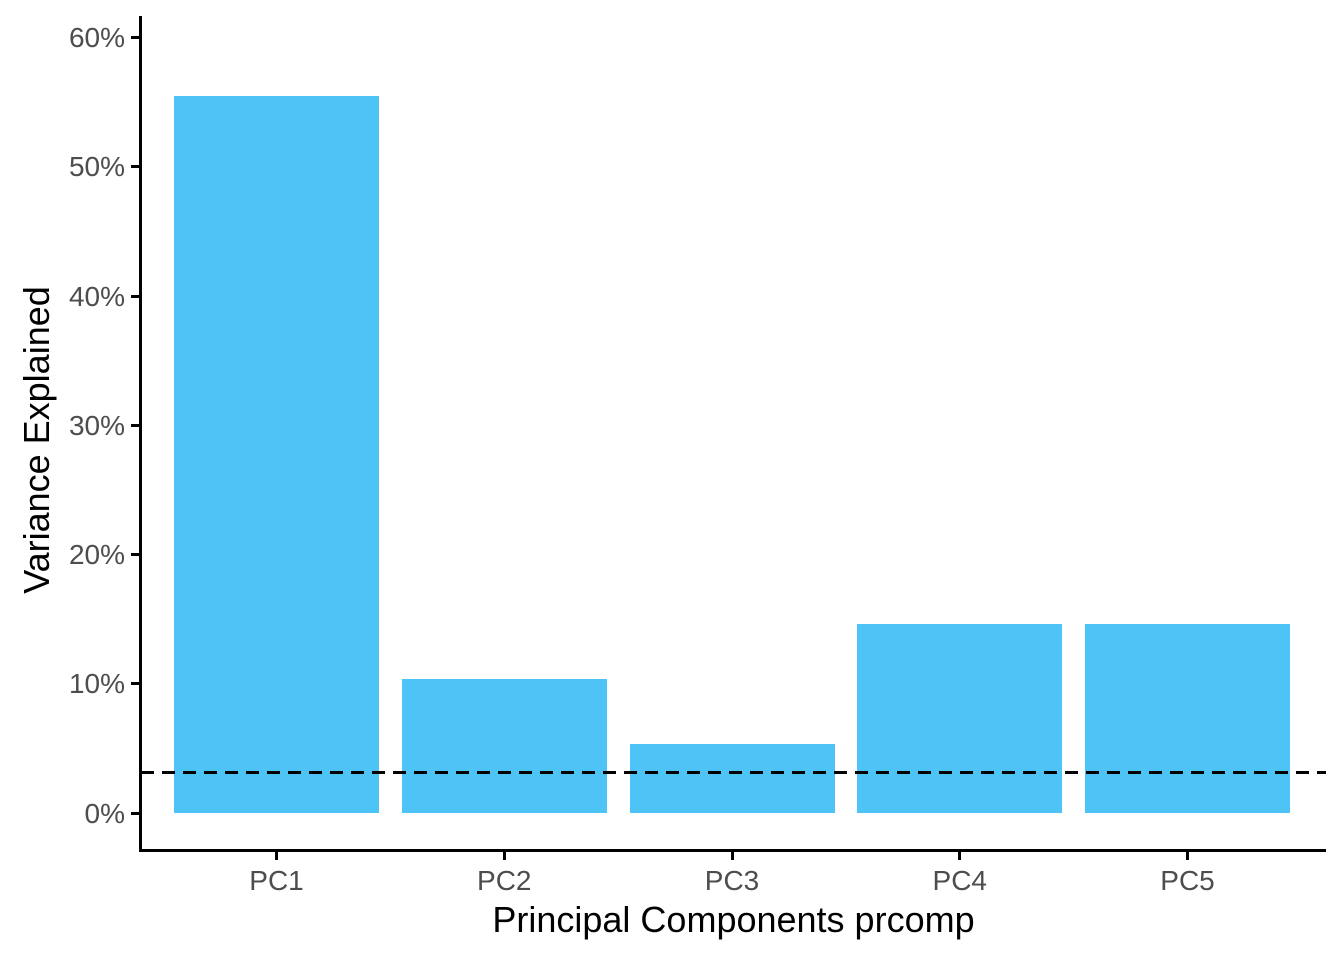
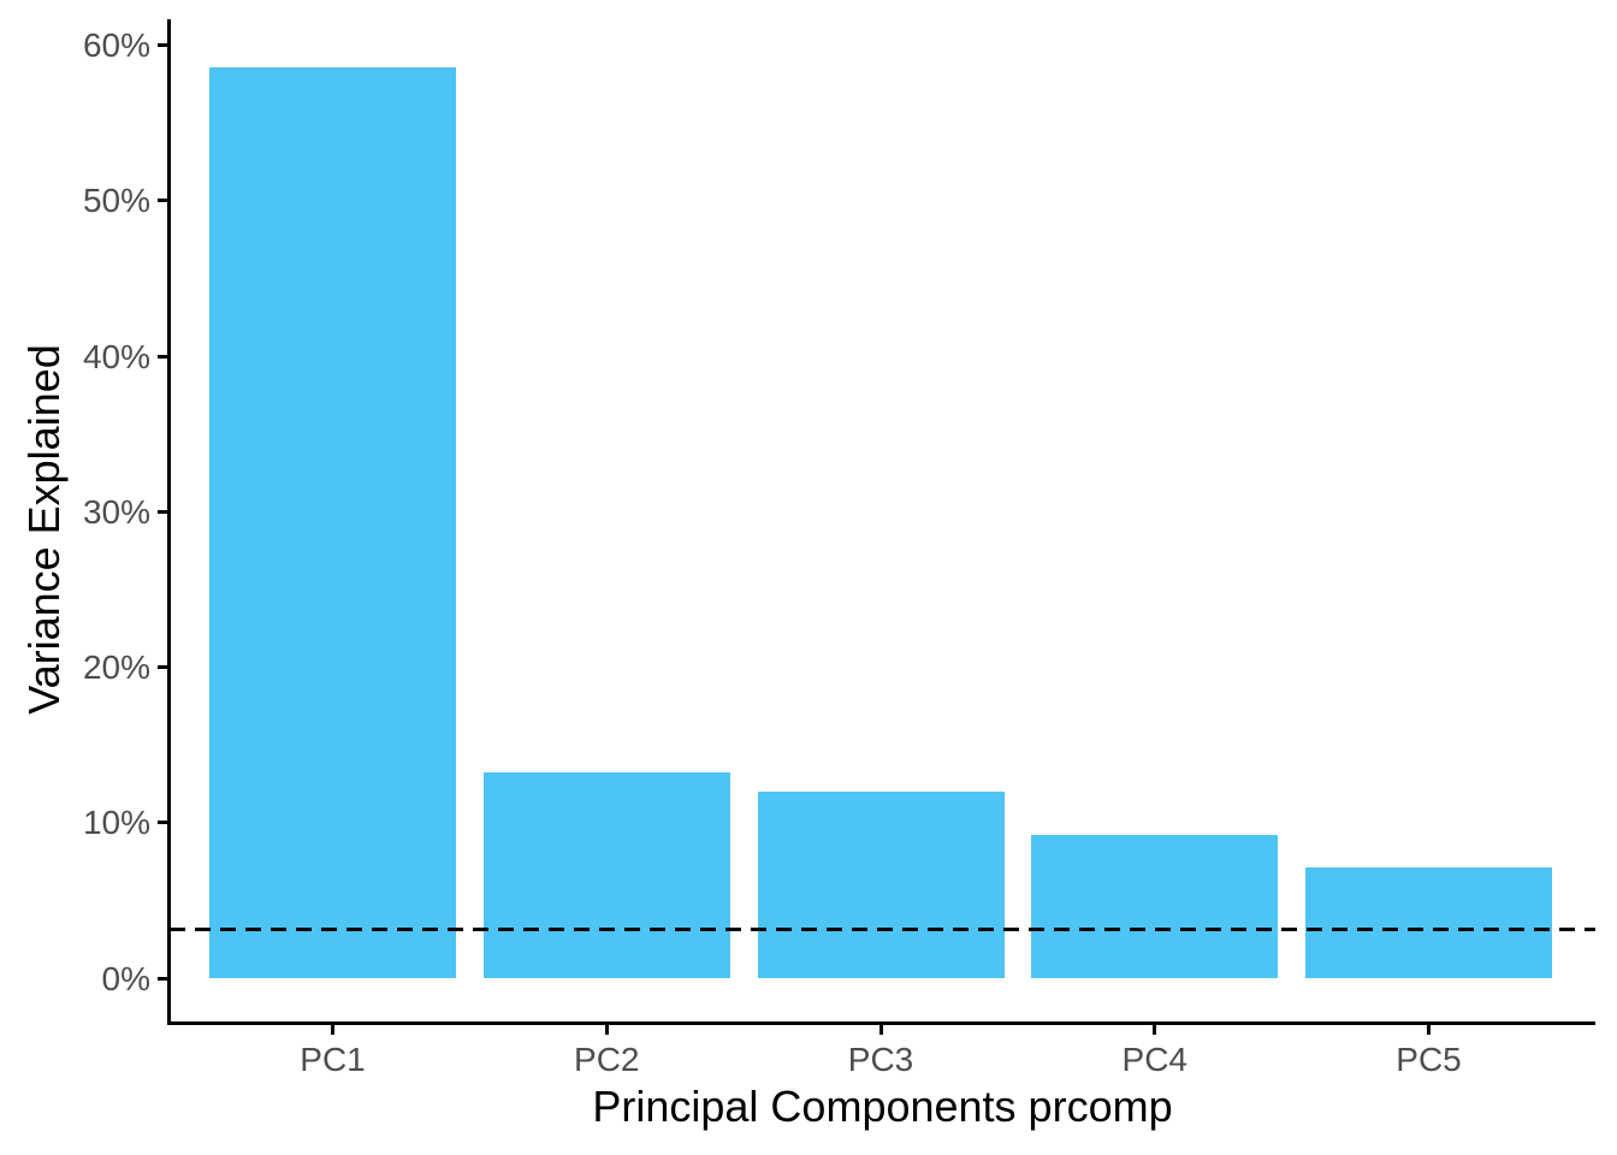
PC1: 55.5% -> 58.6%
PC2: 10.4% -> 13.2%
PC3: 5.3% -> 12.0%
PC4: 14.6% -> 9.2%
PC5: 14.6% -> 7.1%
